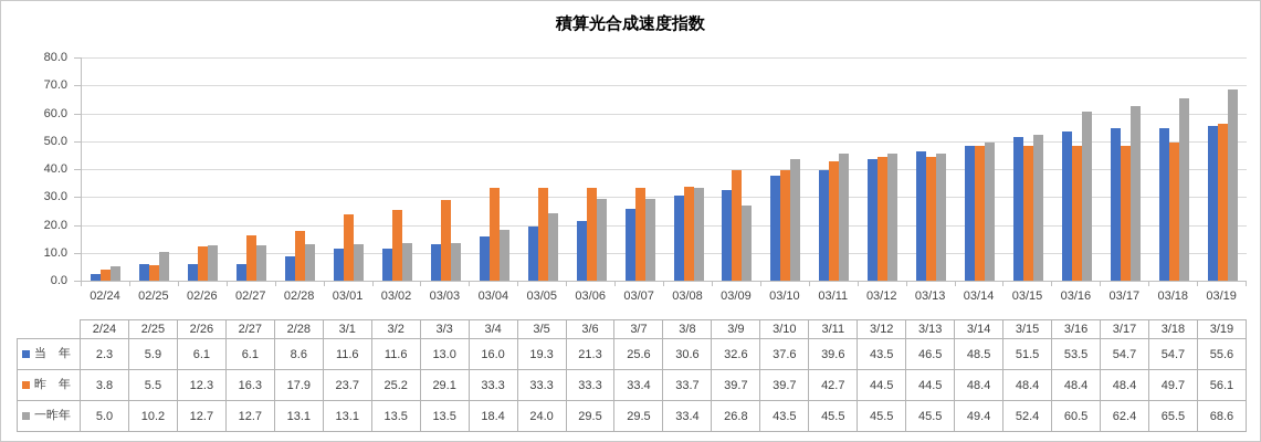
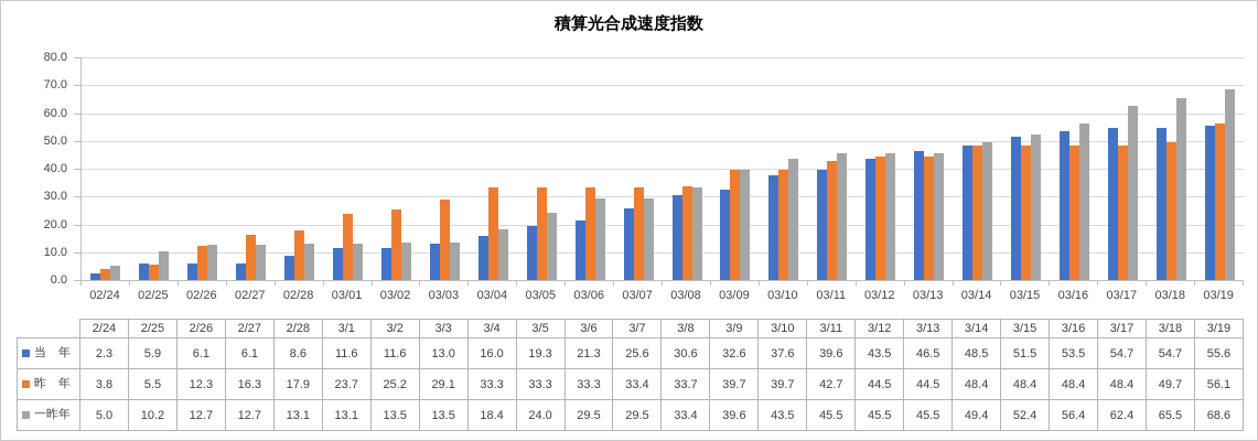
一昨年/03/09: 26.8 -> 39.6
一昨年/03/16: 60.5 -> 56.4
